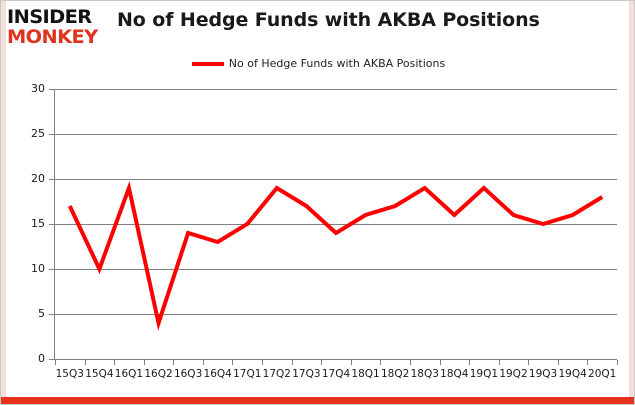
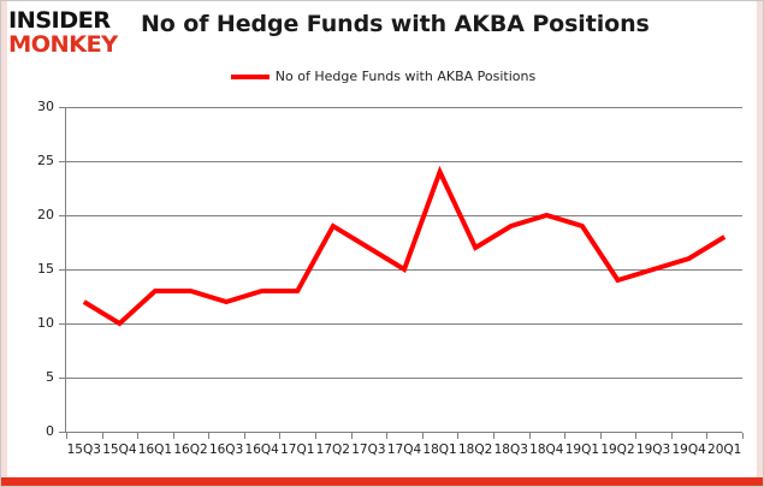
15Q3: 17 -> 12
16Q1: 19 -> 13
16Q2: 4 -> 13
16Q3: 14 -> 12
17Q1: 15 -> 13
17Q4: 14 -> 15
18Q1: 16 -> 24
18Q4: 16 -> 20
19Q2: 16 -> 14
